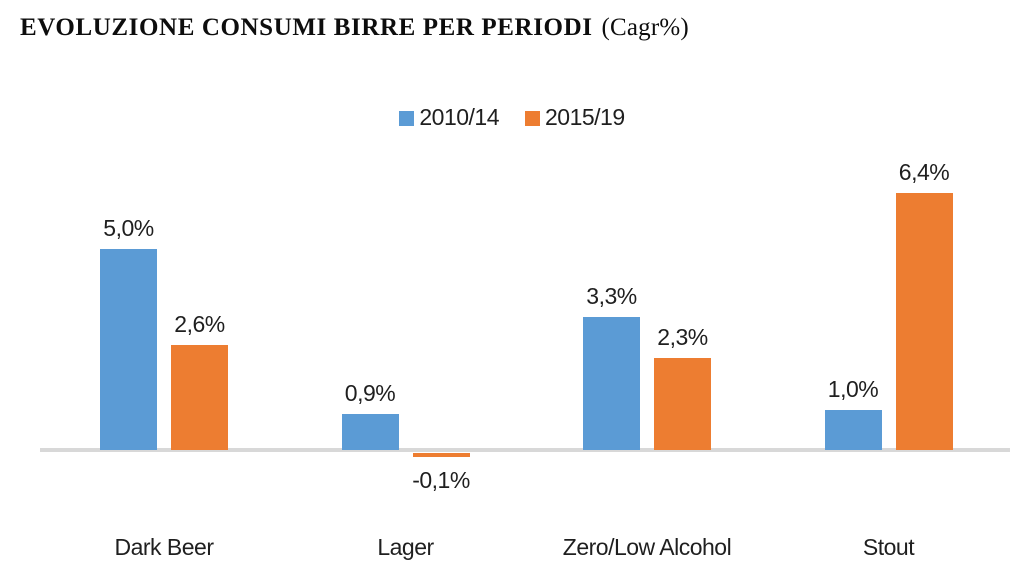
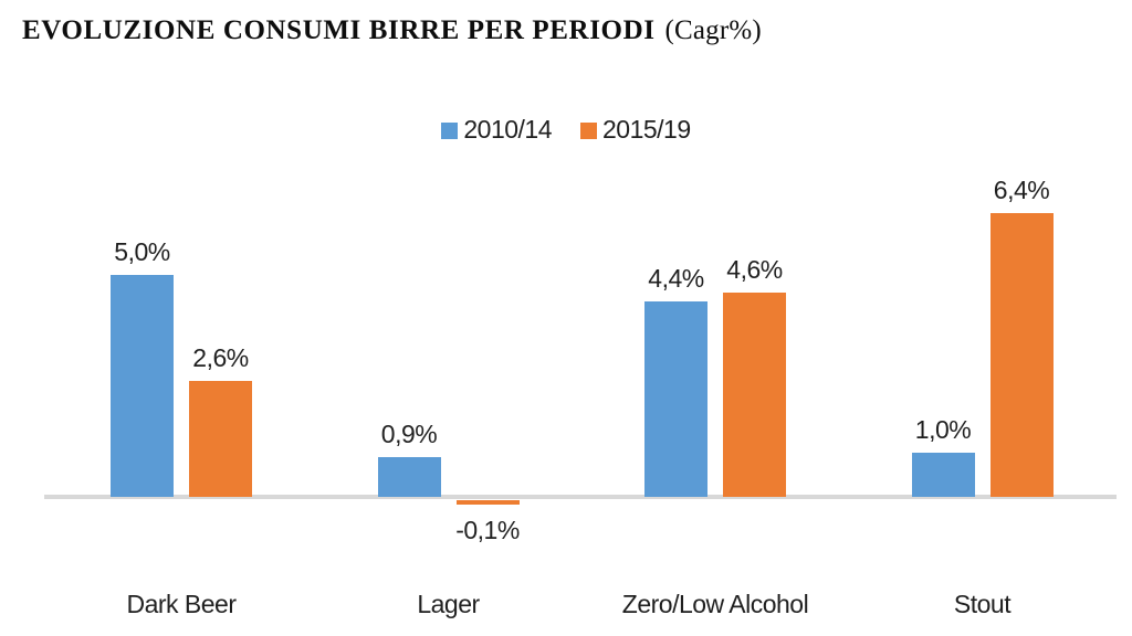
2010/14/Zero/Low Alcohol: 3,3% -> 4,4%
2015/19/Zero/Low Alcohol: 2,3% -> 4,6%
